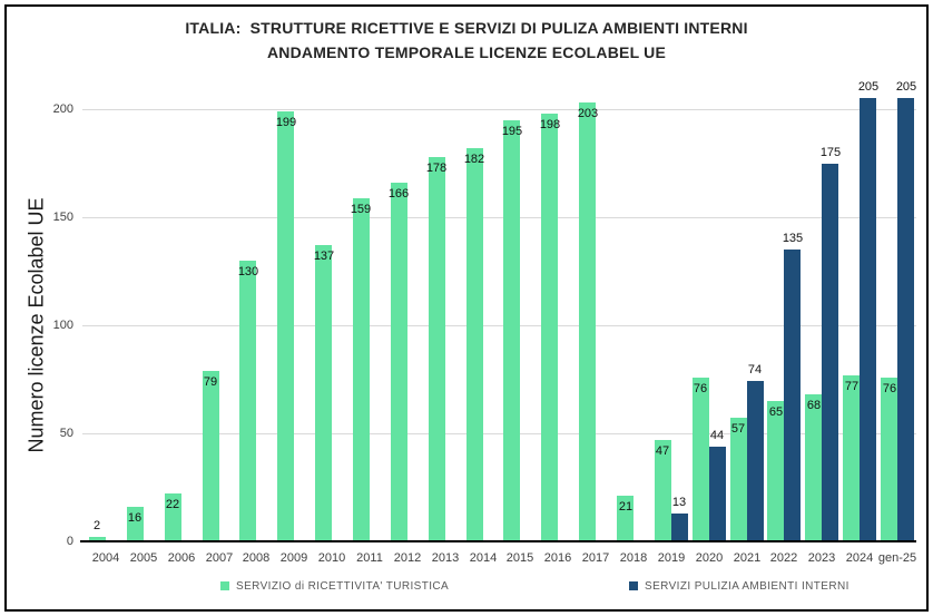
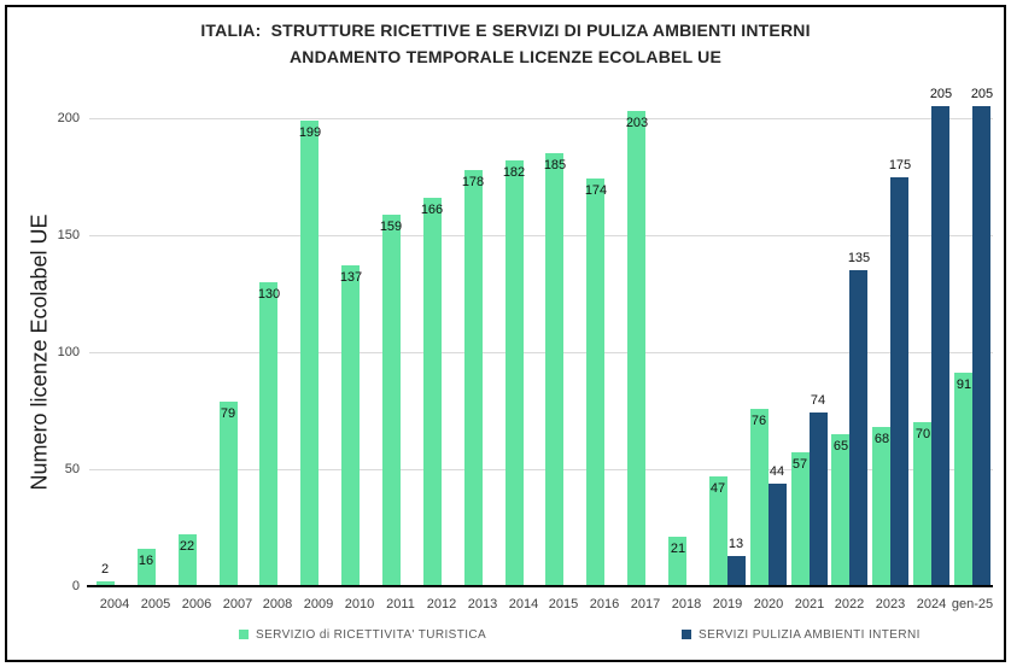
SERVIZIO di RICETTIVITA' TURISTICA/2015: 195 -> 185
SERVIZIO di RICETTIVITA' TURISTICA/2016: 198 -> 174
SERVIZIO di RICETTIVITA' TURISTICA/2024: 77 -> 70
SERVIZIO di RICETTIVITA' TURISTICA/gen-25: 76 -> 91
